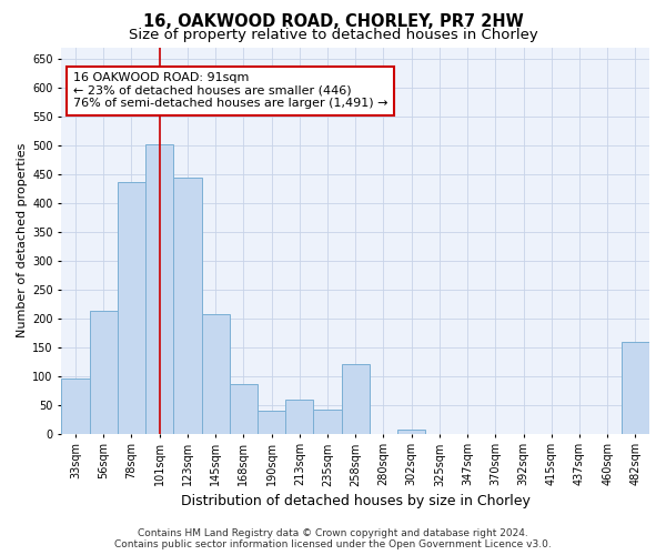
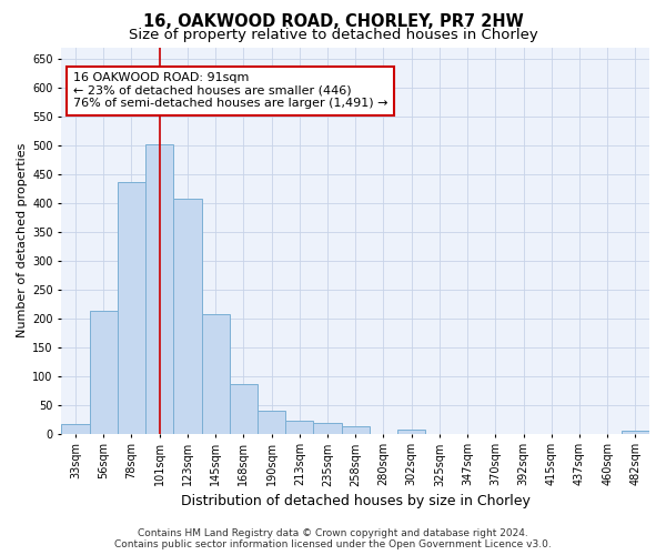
33sqm: 96 -> 17
123sqm: 444 -> 408
213sqm: 58 -> 22
235sqm: 42 -> 19
258sqm: 120 -> 12
482sqm: 158 -> 4
